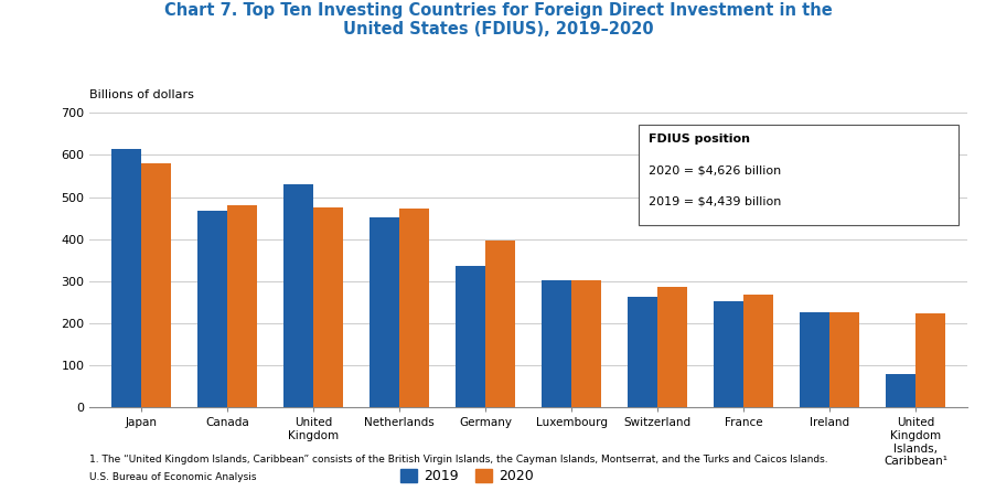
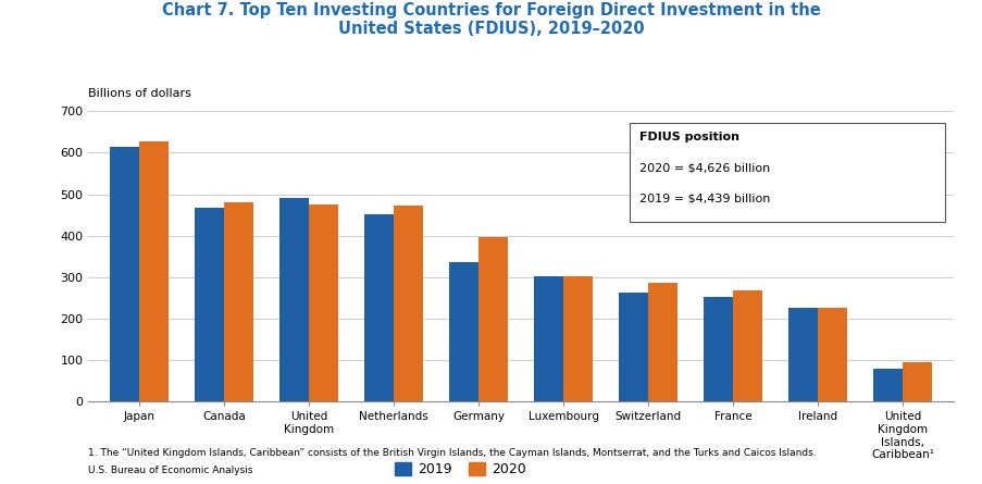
2020/Japan: 580 -> 628
2019/United Kingdom: 530 -> 492
2020/United Kingdom Islands, Caribbean¹: 225 -> 96
